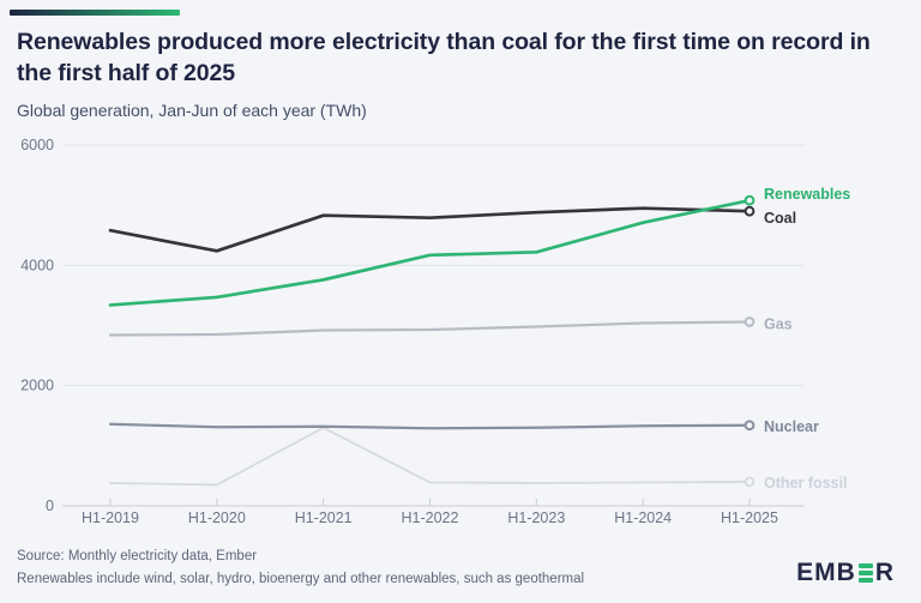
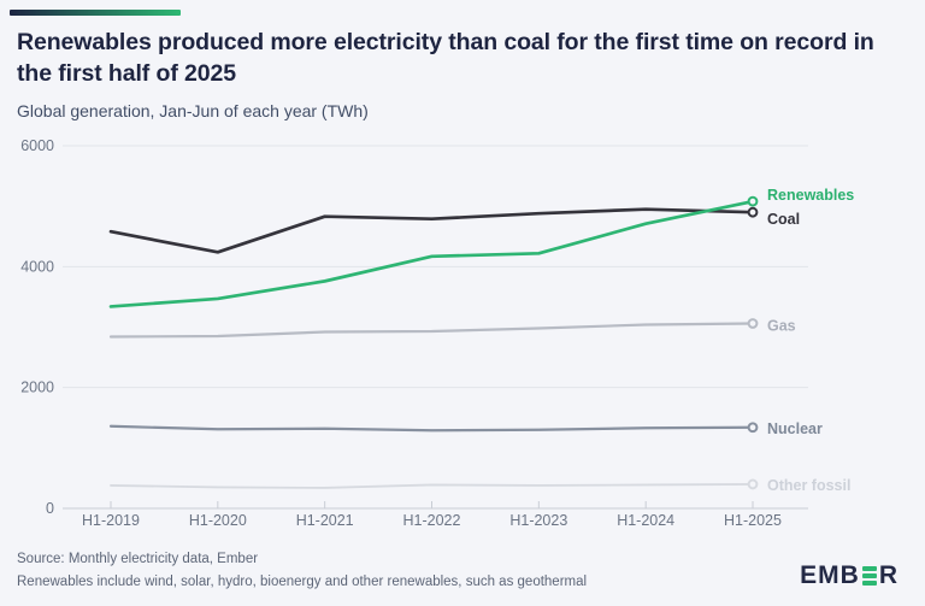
Other fossil/H1-2021: 1300 -> 300
